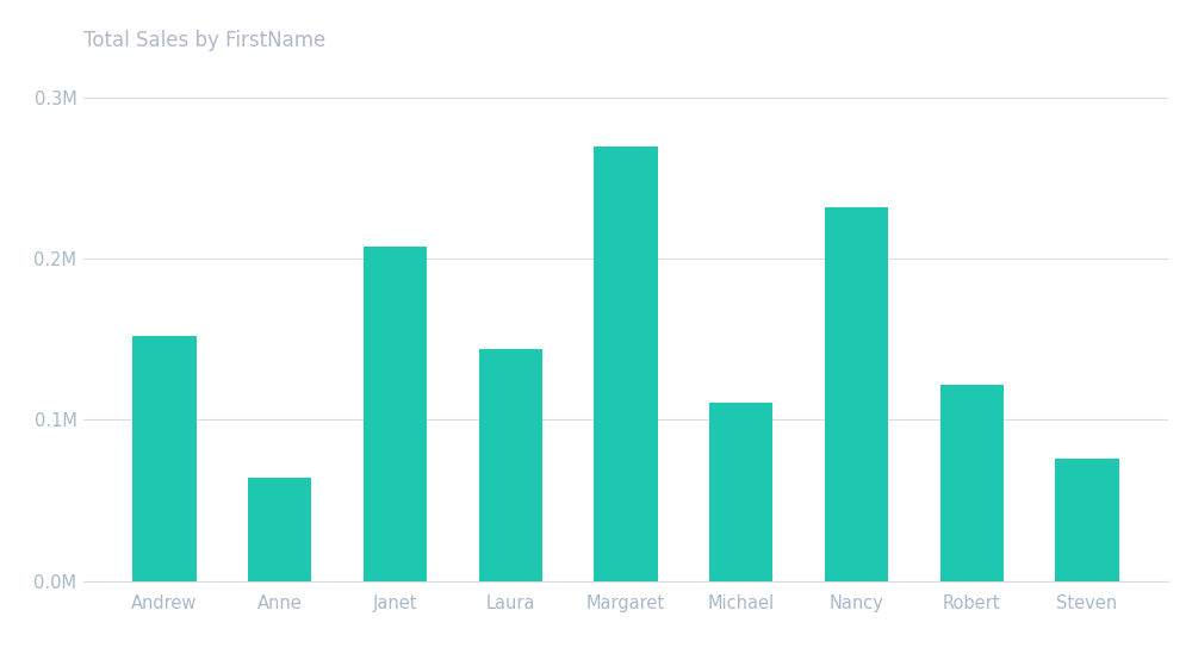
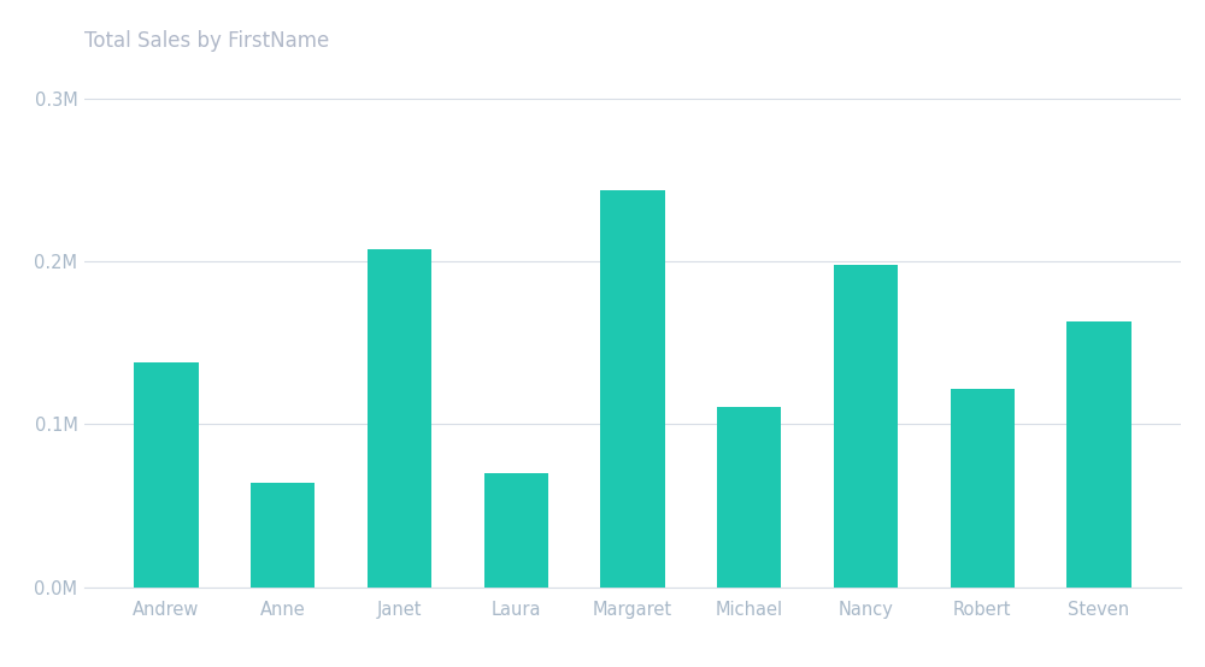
Andrew: 0.152M -> 0.138M
Laura: 0.144M -> 0.070M
Margaret: 0.270M -> 0.244M
Nancy: 0.232M -> 0.198M
Steven: 0.076M -> 0.163M
